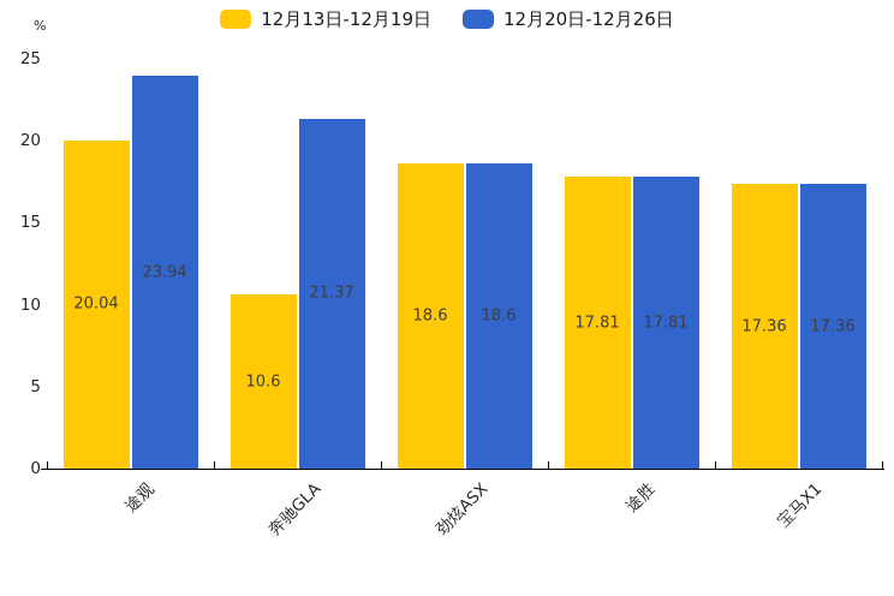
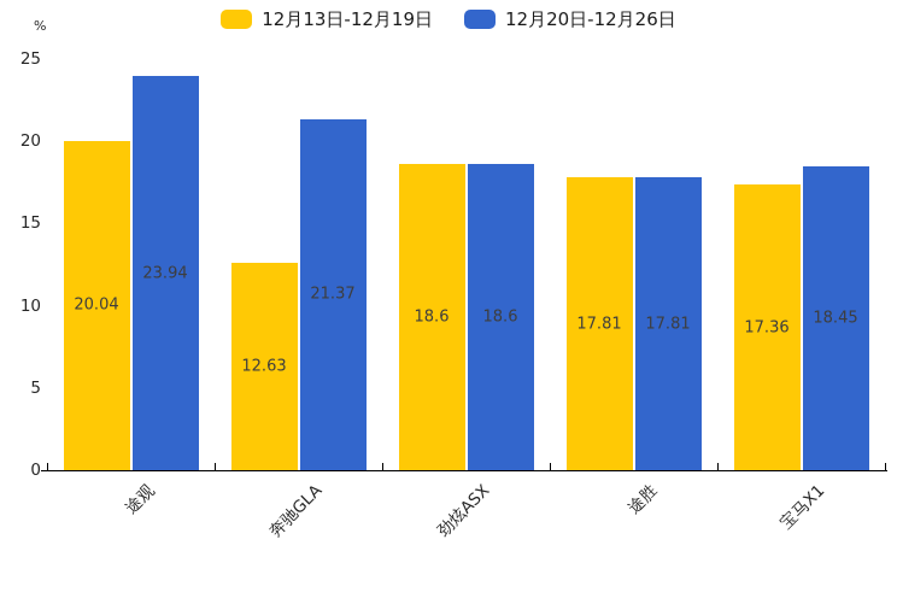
12月13日-12月19日/奔驰GLA: 10.6 -> 12.63
12月20日-12月26日/宝马X1: 17.36 -> 18.45
